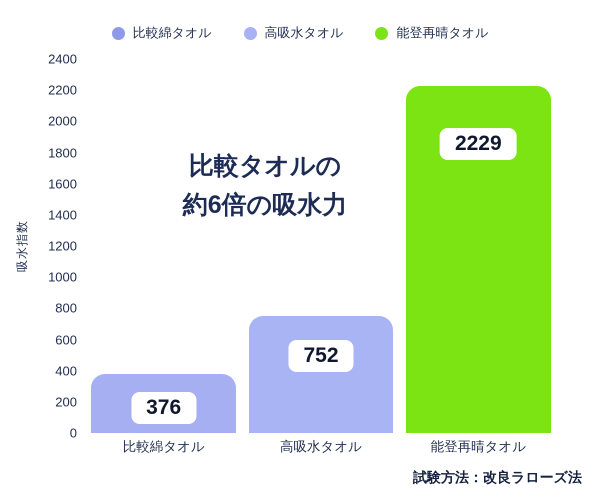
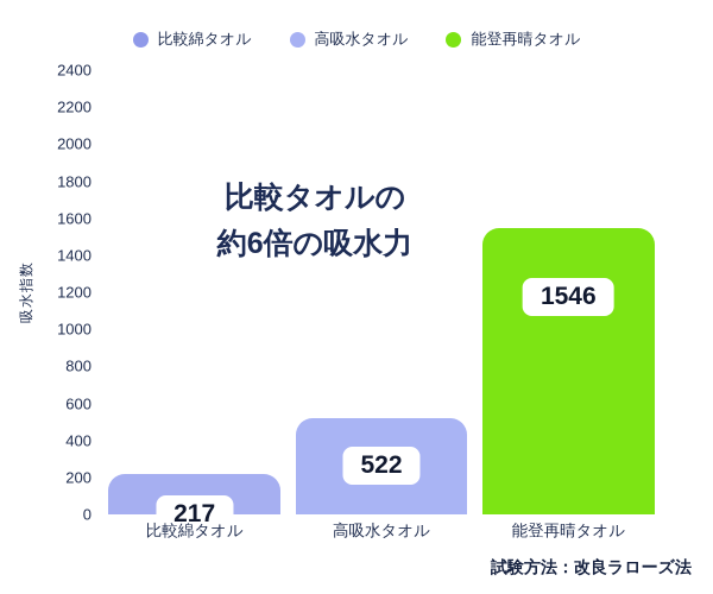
比較綿タオル: 376 -> 217
高吸水タオル: 752 -> 522
能登再晴タオル: 2229 -> 1546
